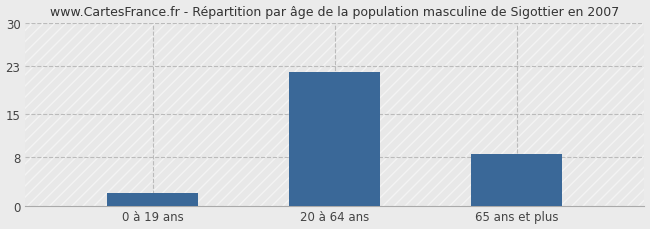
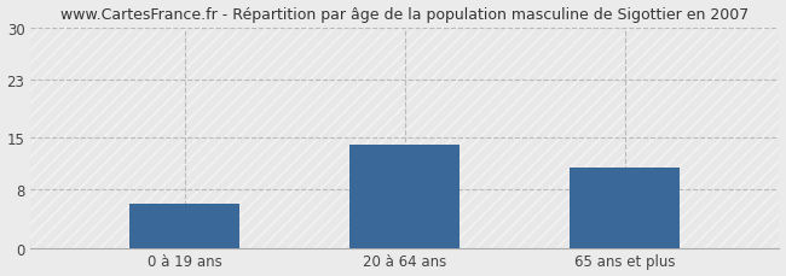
0 à 19 ans: 2.0 -> 6.0
20 à 64 ans: 22.0 -> 14.0
65 ans et plus: 8.5 -> 11.0
